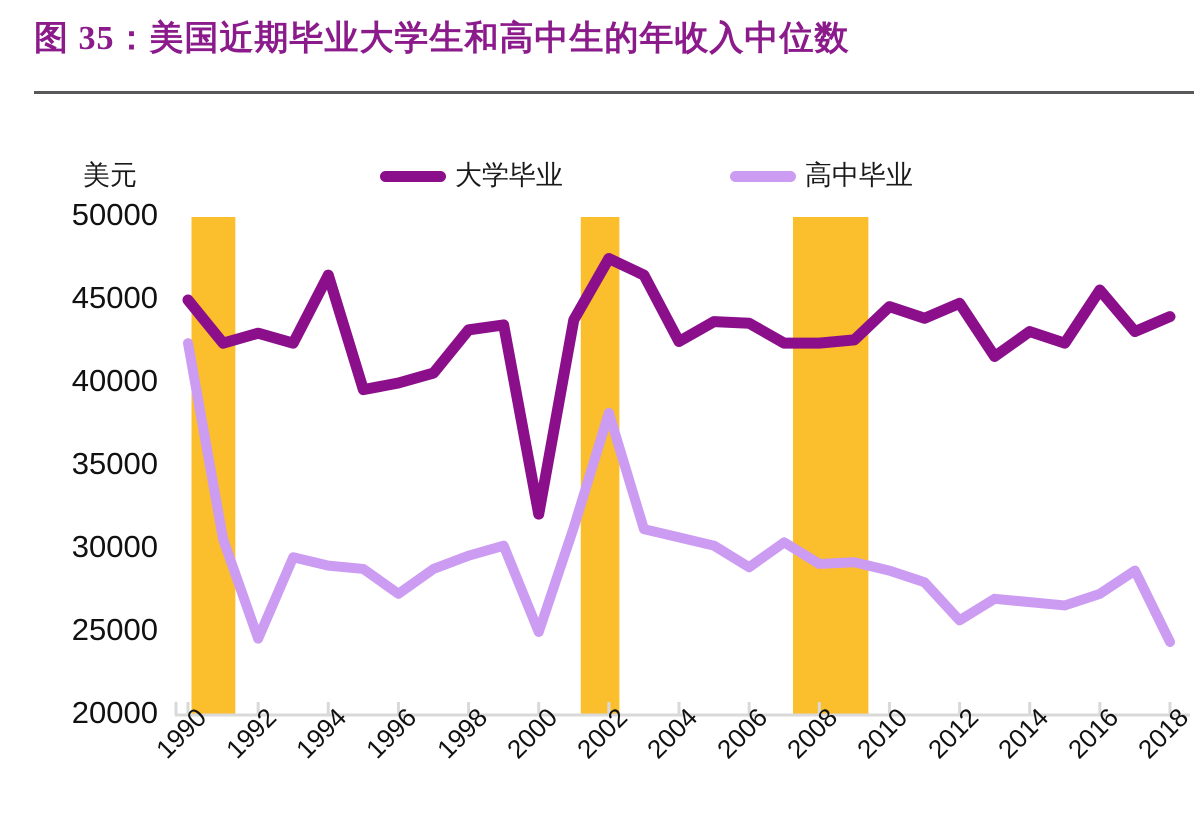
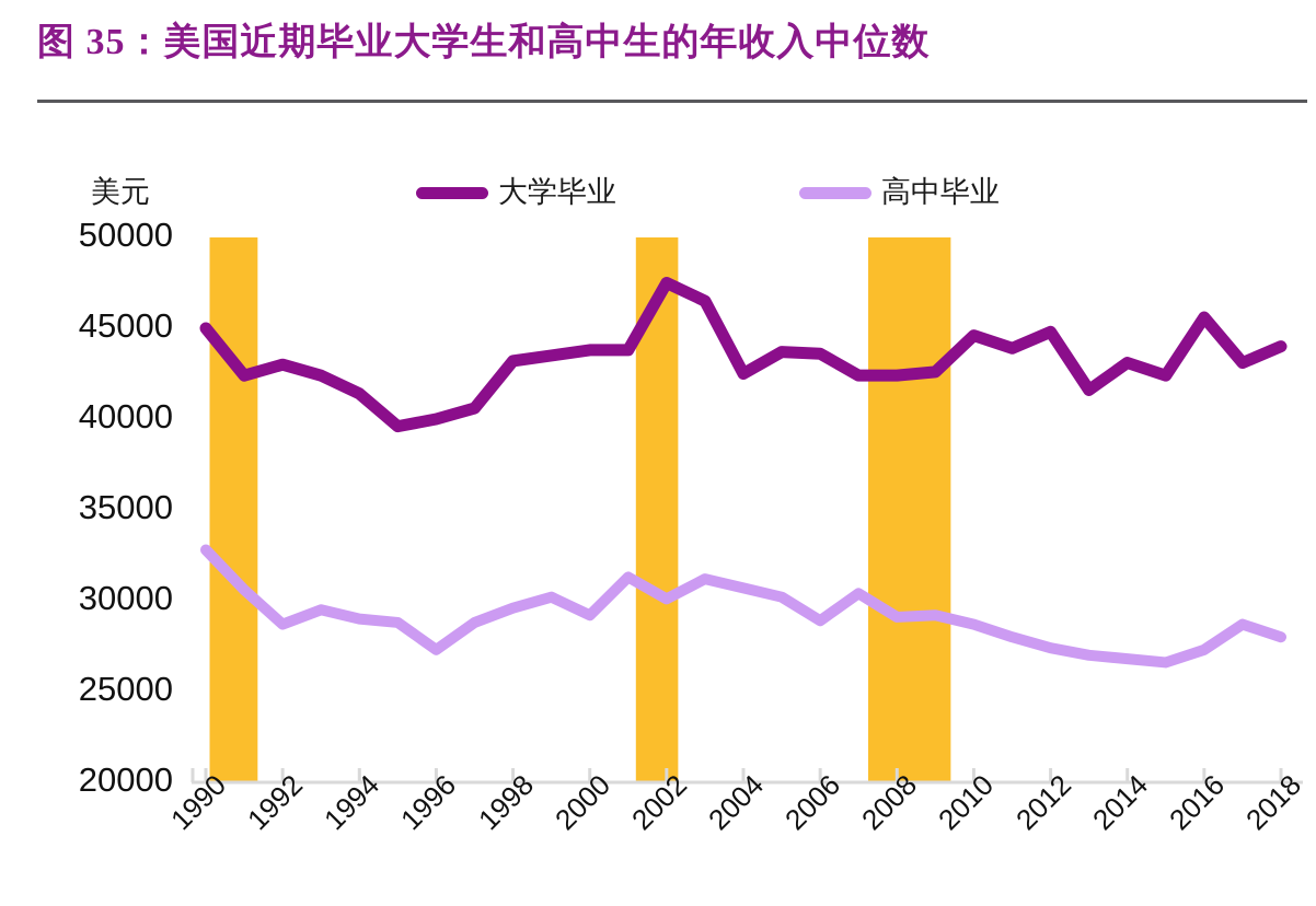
高中毕业/1990: 42400 -> 32800
高中毕业/1992: 24600 -> 28700
大学毕业/1994: 46500 -> 41400
大学毕业/2000: 32100 -> 43800
高中毕业/2000: 25000 -> 29200
高中毕业/2002: 38200 -> 30100
高中毕业/2012: 25700 -> 27400
高中毕业/2018: 24400 -> 28000
